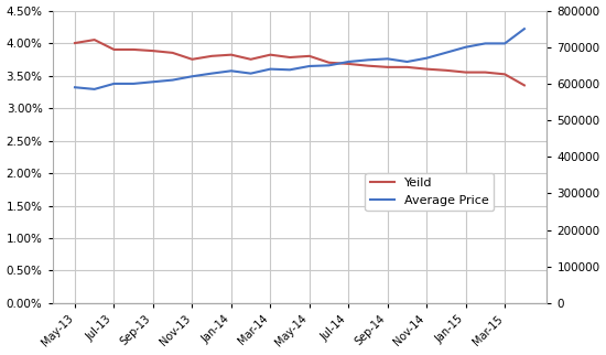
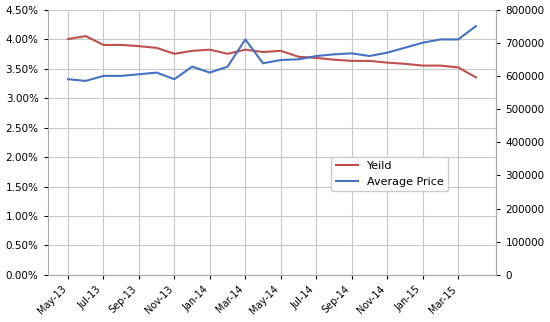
Average Price/Nov-13: 620000 -> 590000
Average Price/Jan-14: 635000 -> 610000
Average Price/Mar-14: 640000 -> 710000
